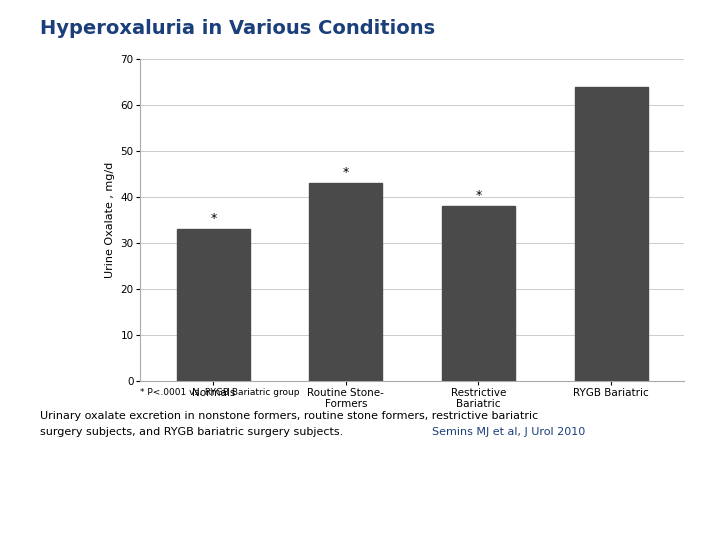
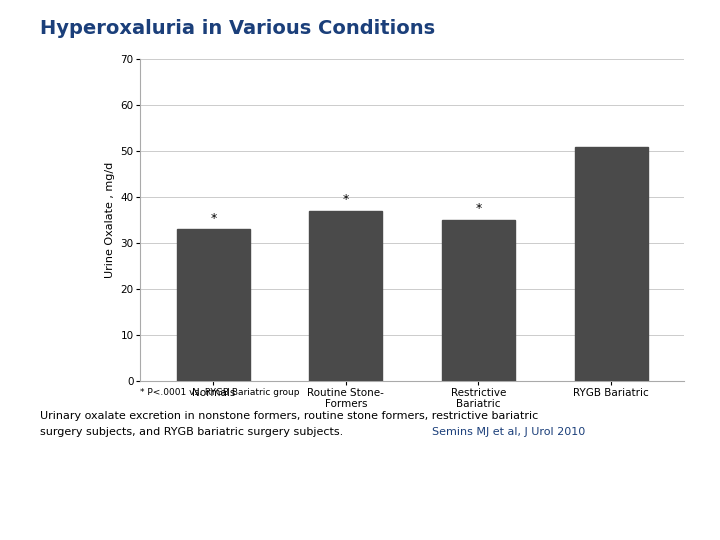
Routine Stone- Formers: 43 -> 37
Restrictive Bariatric: 38 -> 35
RYGB Bariatric: 64 -> 51
